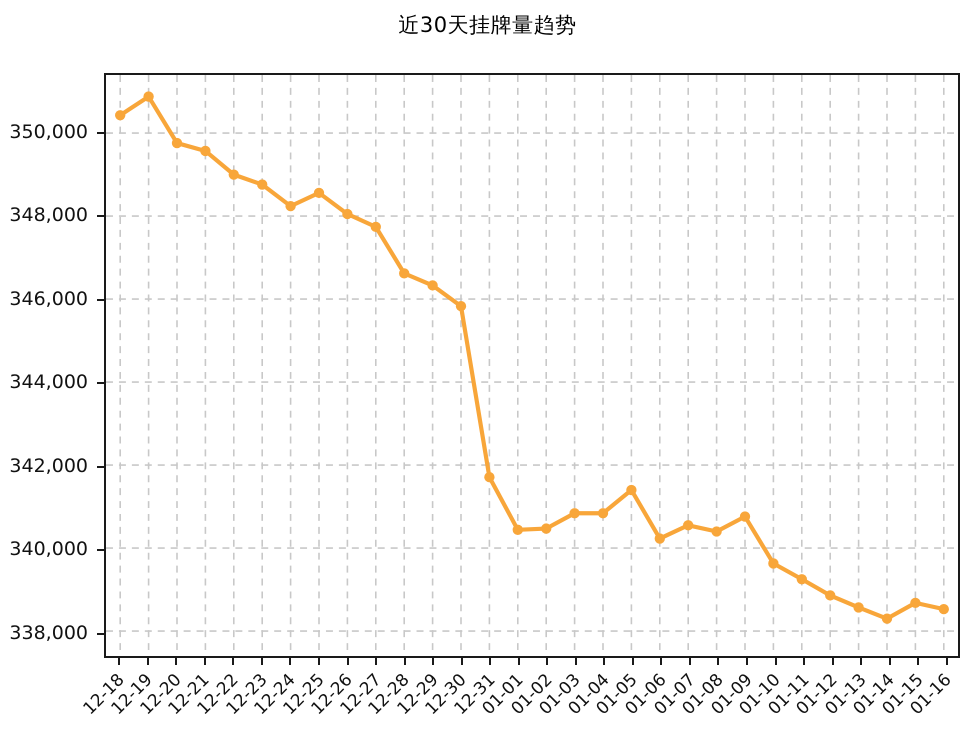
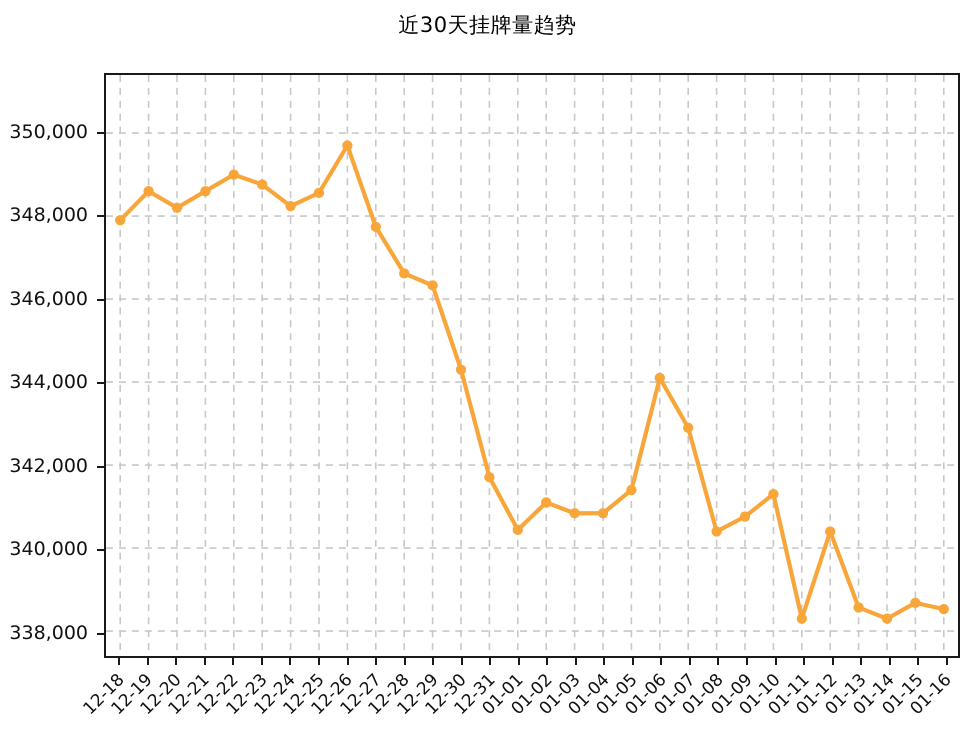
12-18: 350400 -> 347900
12-19: 350900 -> 348600
12-20: 349800 -> 348200
12-21: 349600 -> 348600
12-26: 348000 -> 349700
12-30: 345800 -> 344300
01-02: 340500 -> 341100
01-06: 340200 -> 344100
01-07: 340600 -> 342900
01-10: 339600 -> 341300
01-11: 339200 -> 338300
01-12: 338900 -> 340400
